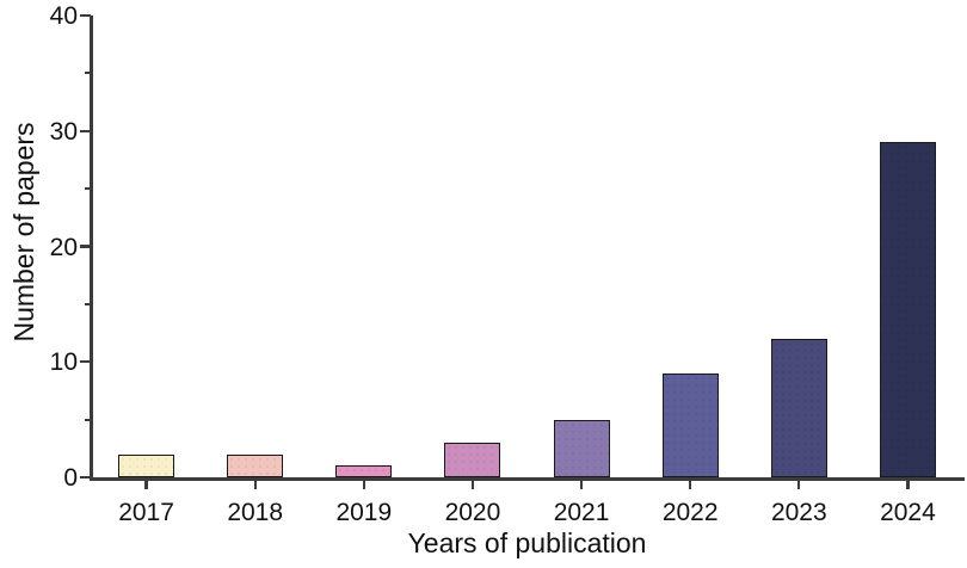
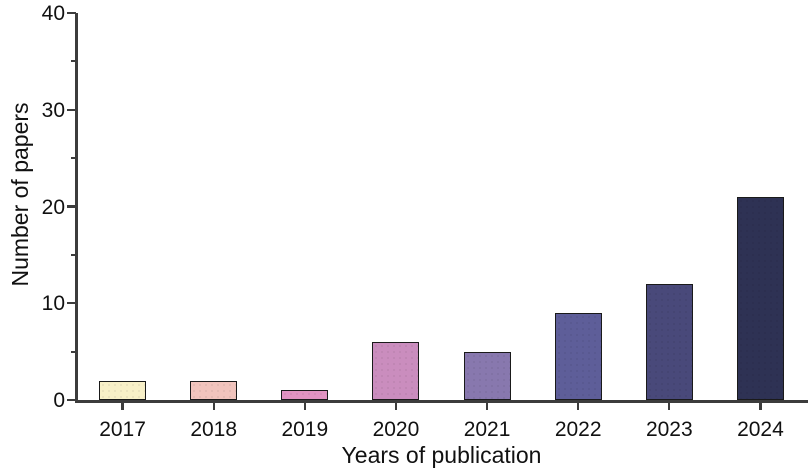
2020: 3 -> 6
2024: 29 -> 21
